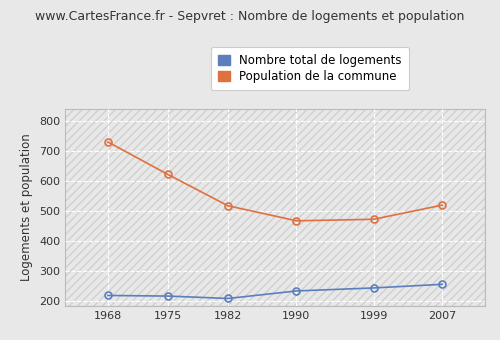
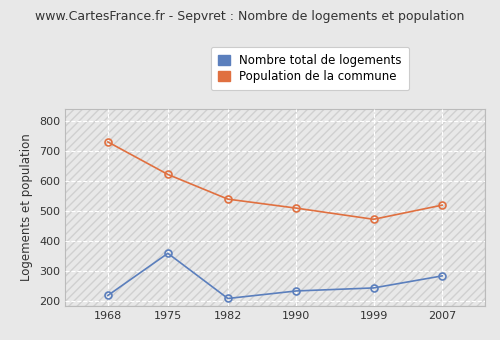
Nombre total de logements/1975: 218 -> 360
Population de la commune/1982: 518 -> 540
Population de la commune/1990: 468 -> 510
Nombre total de logements/2007: 257 -> 285
